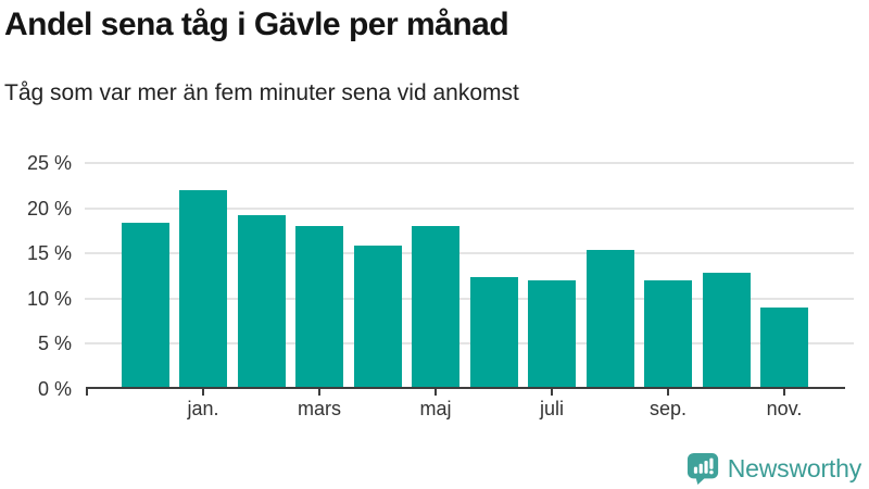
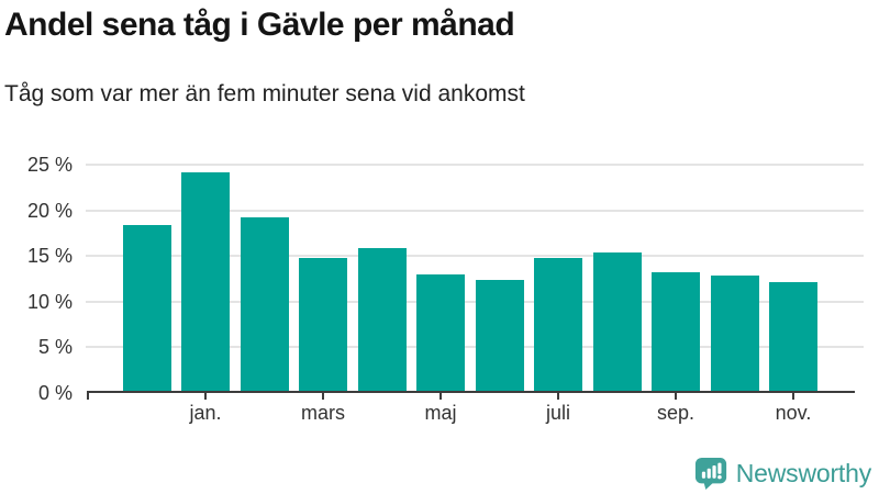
jan.: 22% -> 24%
mars: 18% -> 15%
maj: 18% -> 13%
juli: 12% -> 15%
sep.: 12% -> 13%
nov.: 9% -> 12%
